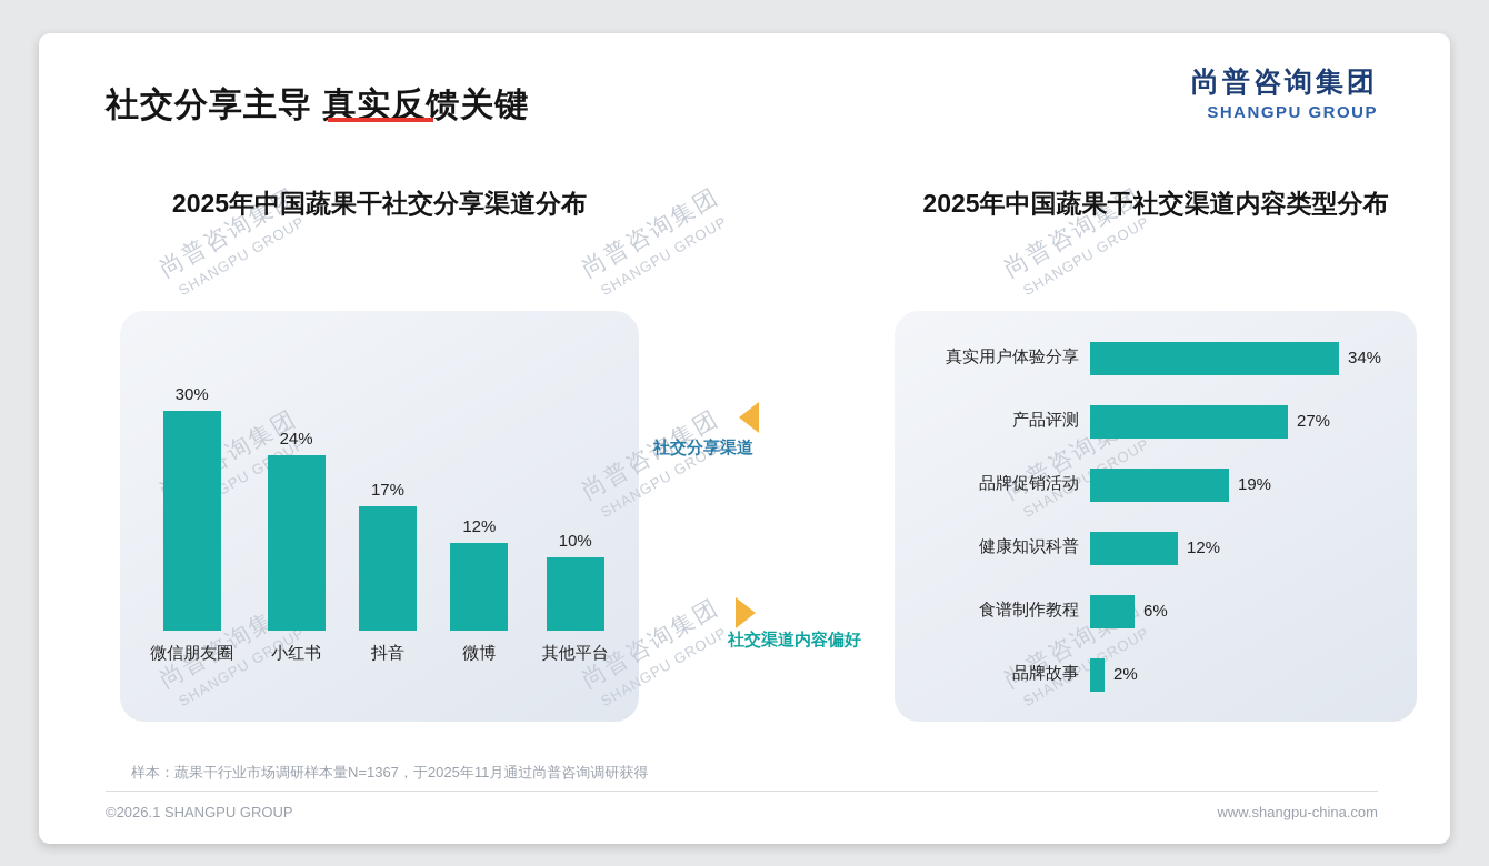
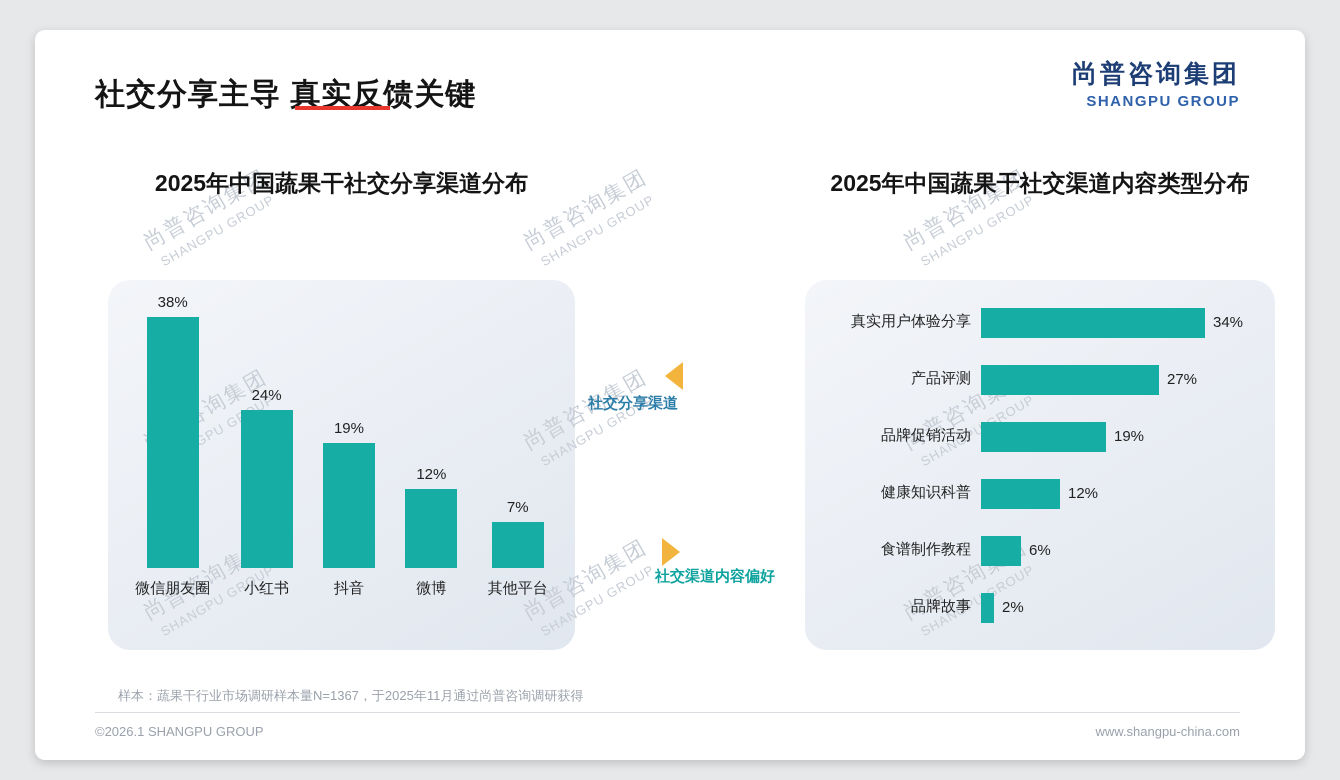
2025年中国蔬果干社交分享渠道分布/微信朋友圈: 30% -> 38%
2025年中国蔬果干社交分享渠道分布/抖音: 17% -> 19%
2025年中国蔬果干社交分享渠道分布/其他平台: 10% -> 7%
